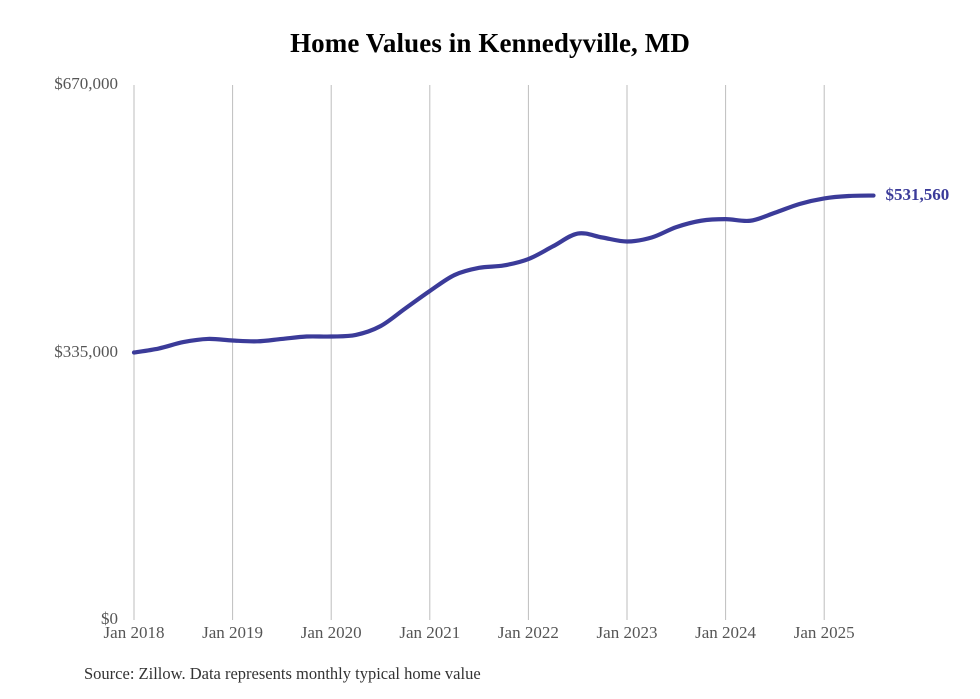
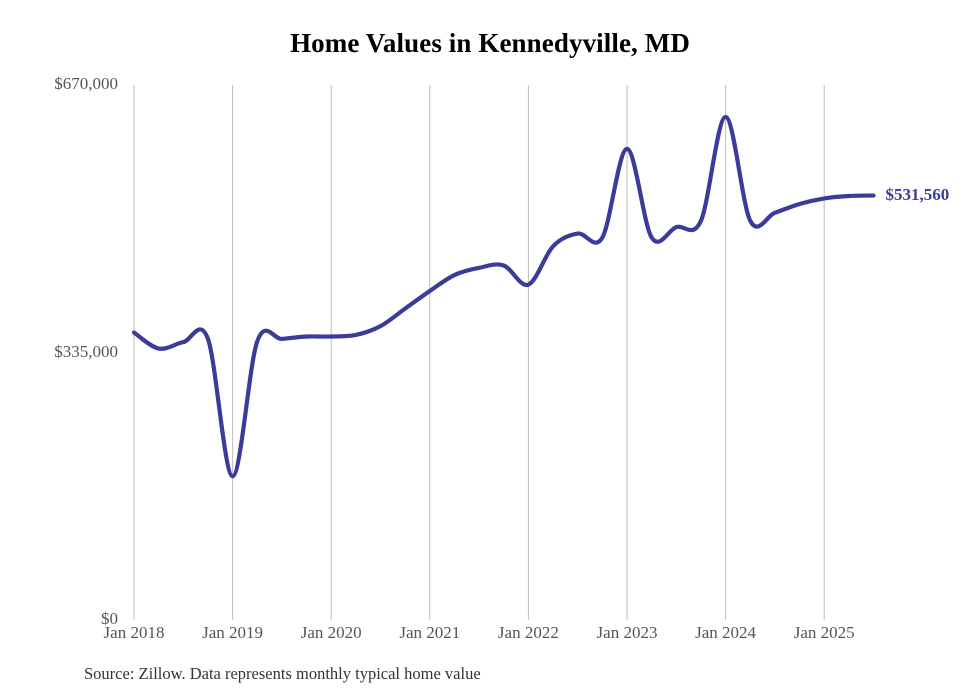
Jan 2018: $340000 -> $360000
Jan 2019: $350000 -> $180000
Jan 2022: $450000 -> $420000
Jan 2023: $470000 -> $590000
Jan 2024: $500000 -> $630000
